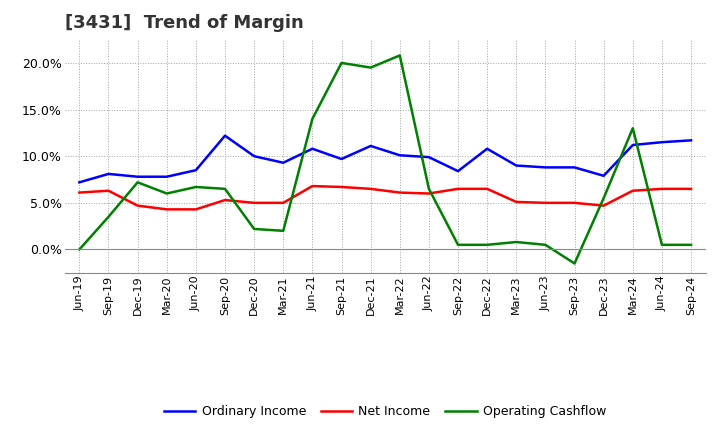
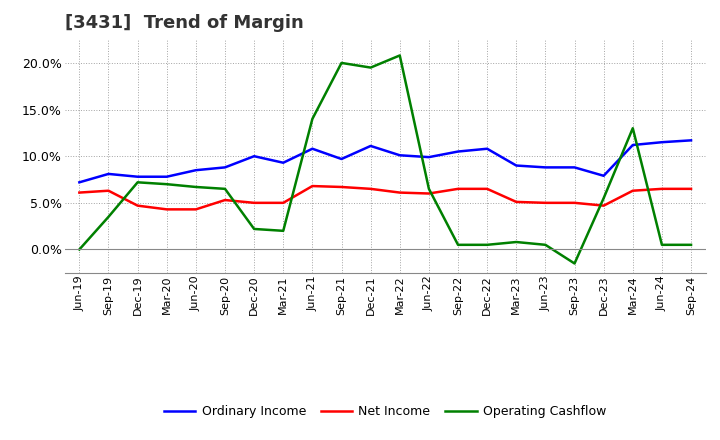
Operating Cashflow/Mar-20: 6.0% -> 7.0%
Ordinary Income/Sep-20: 12.2% -> 8.8%
Ordinary Income/Sep-22: 8.4% -> 10.5%
